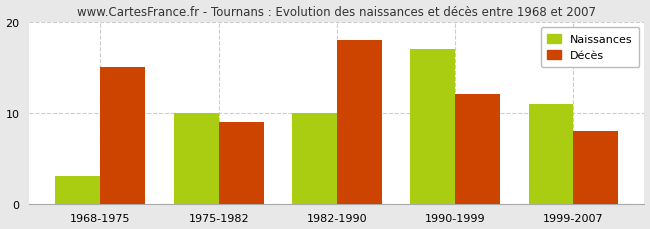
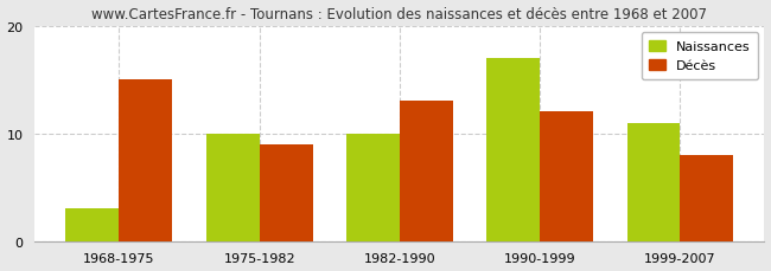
Décès/1982-1990: 18 -> 13
